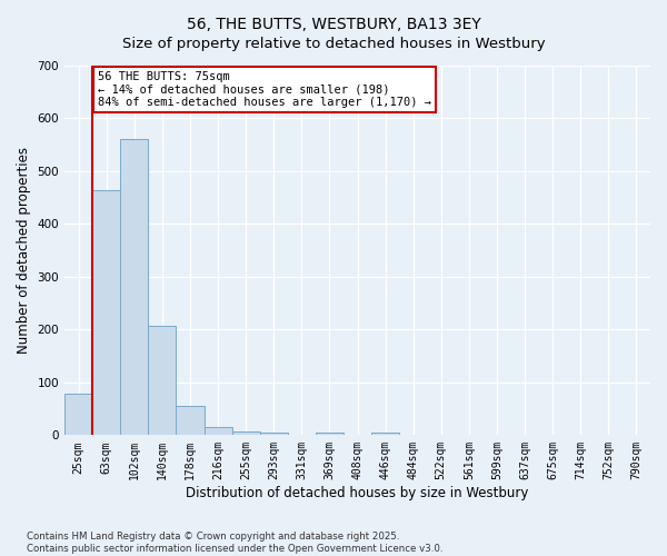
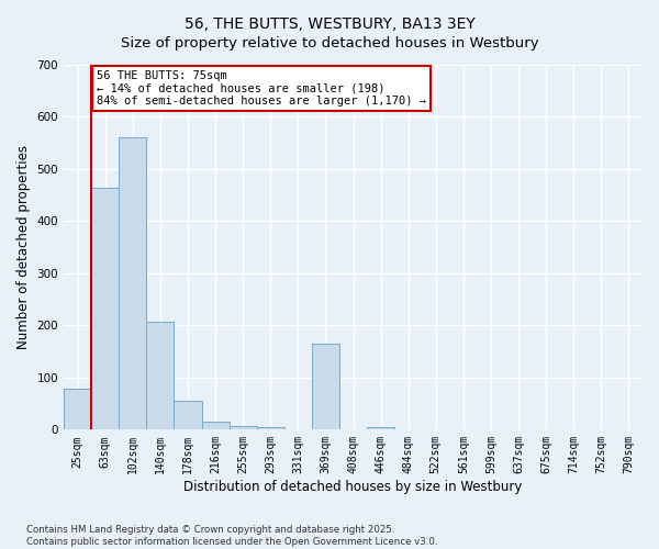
369sqm: 5 -> 165
